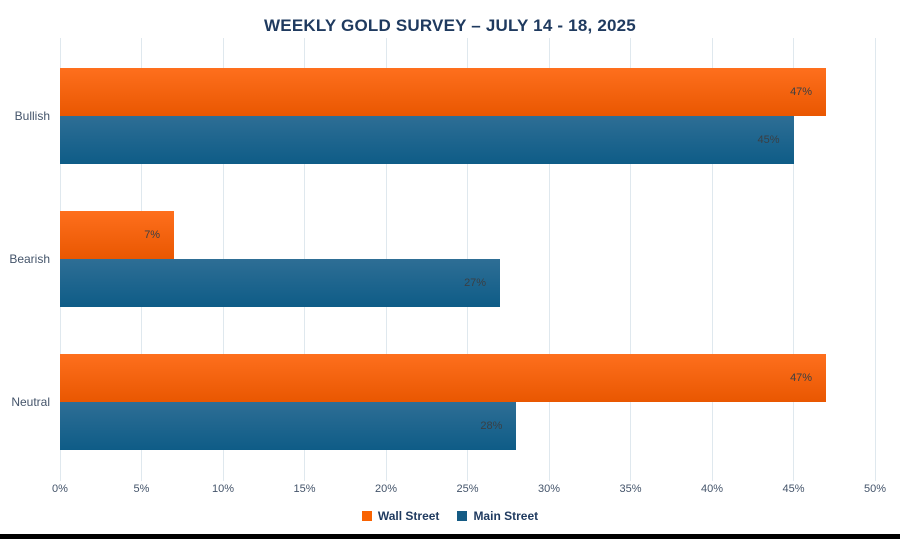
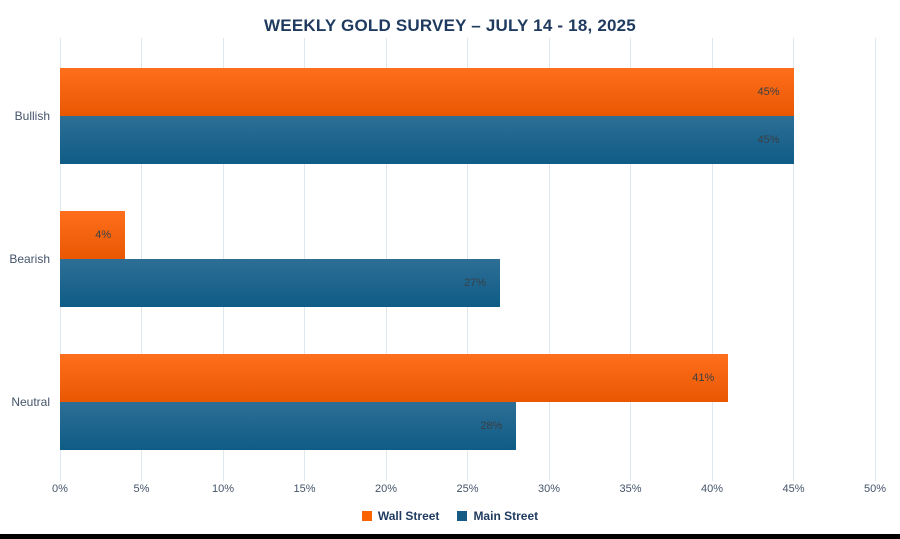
Wall Street/Bullish: 47% -> 45%
Wall Street/Bearish: 7% -> 4%
Wall Street/Neutral: 47% -> 41%
